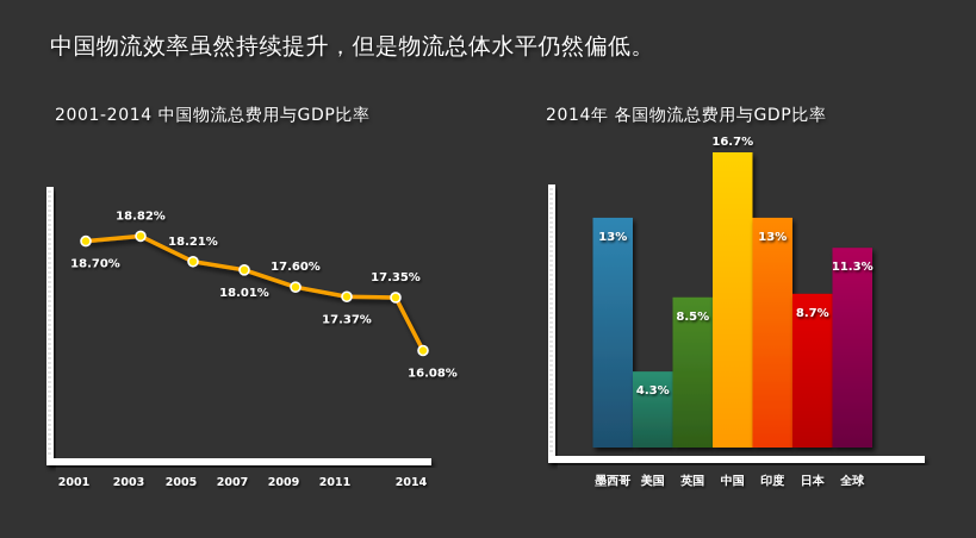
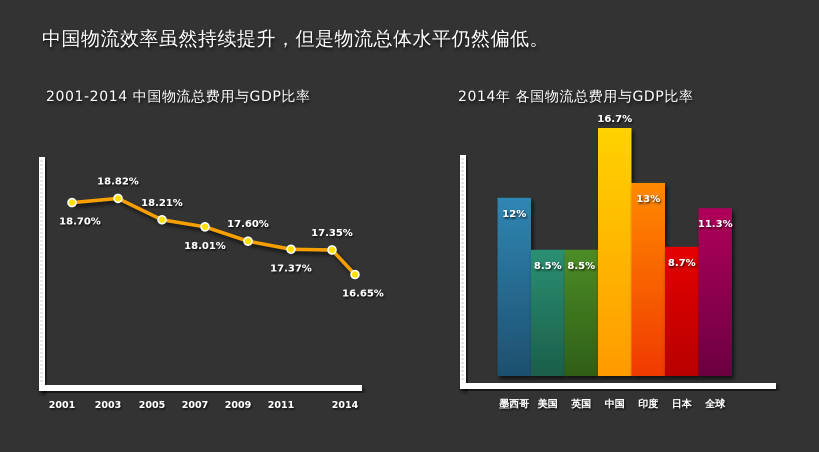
2001-2014 中国物流总费用与GDP比率/2014: 16.08% -> 16.65%
2014年 各国物流总费用与GDP比率/墨西哥: 13% -> 12%
2014年 各国物流总费用与GDP比率/美国: 4.3% -> 8.5%
